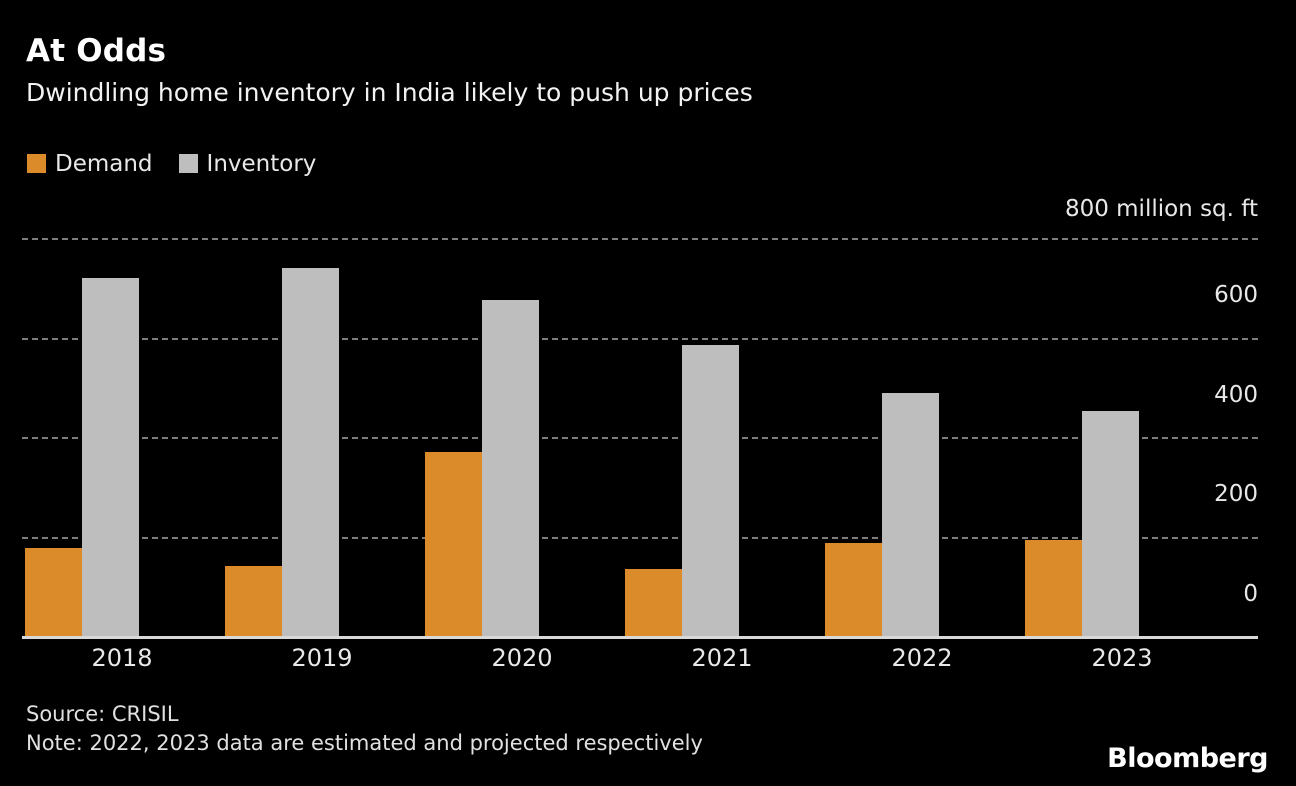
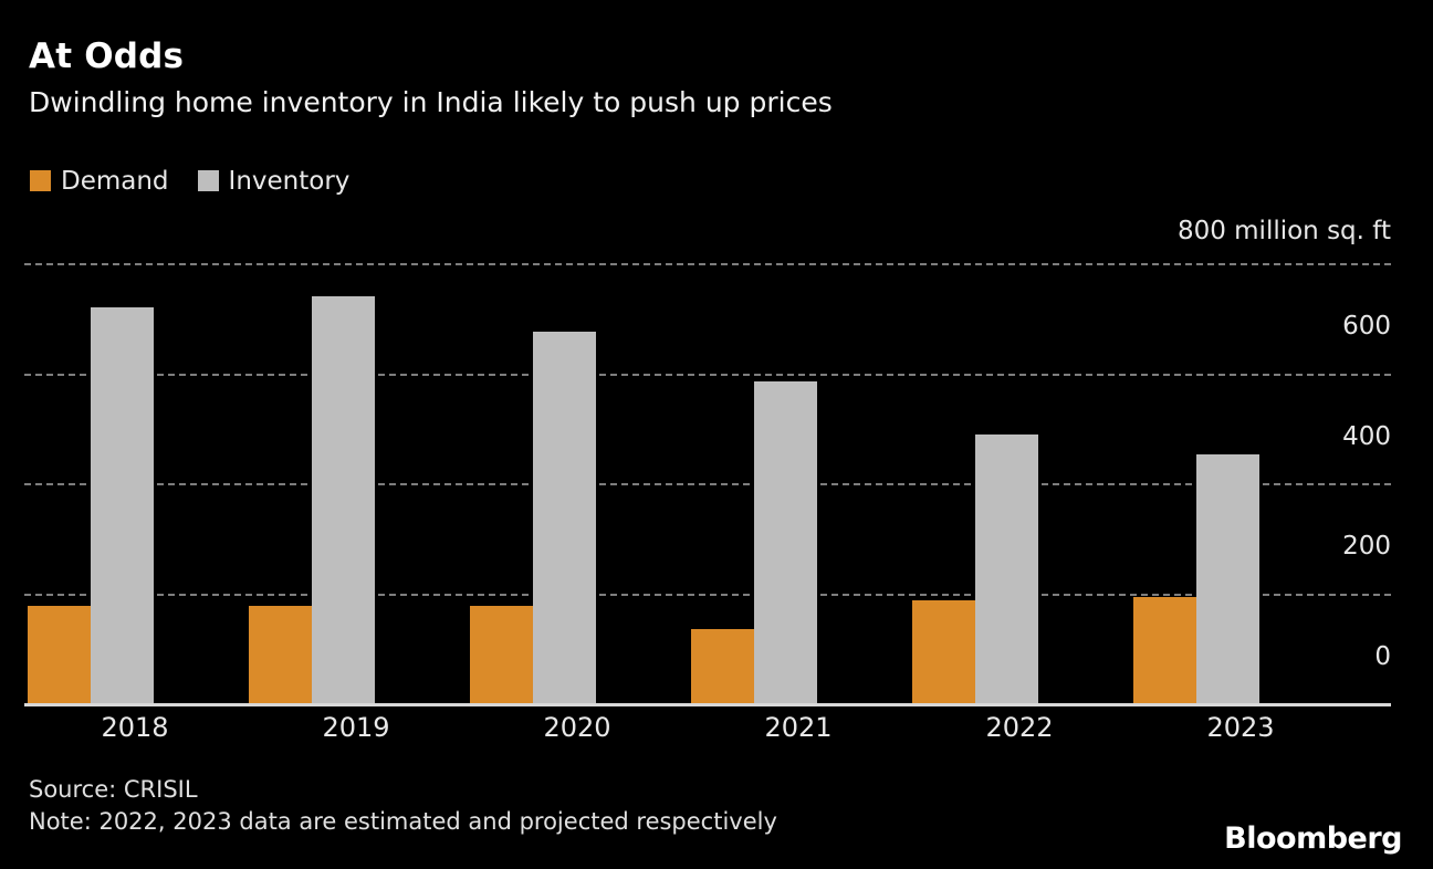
Demand/2019: 140 -> 180
Demand/2020: 370 -> 180
